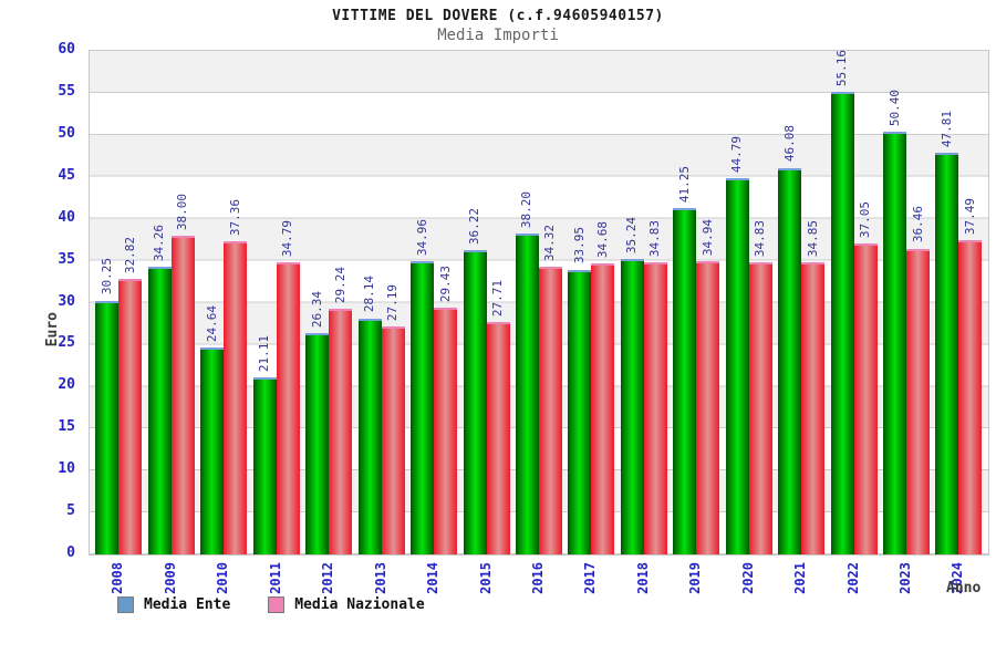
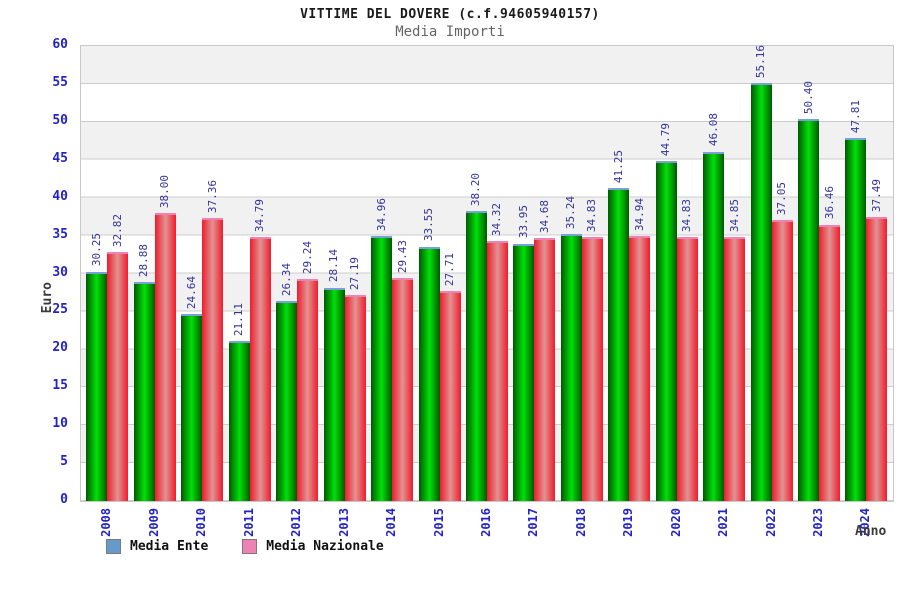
Media Ente/2009: 34.26 -> 28.88
Media Ente/2015: 36.22 -> 33.55
